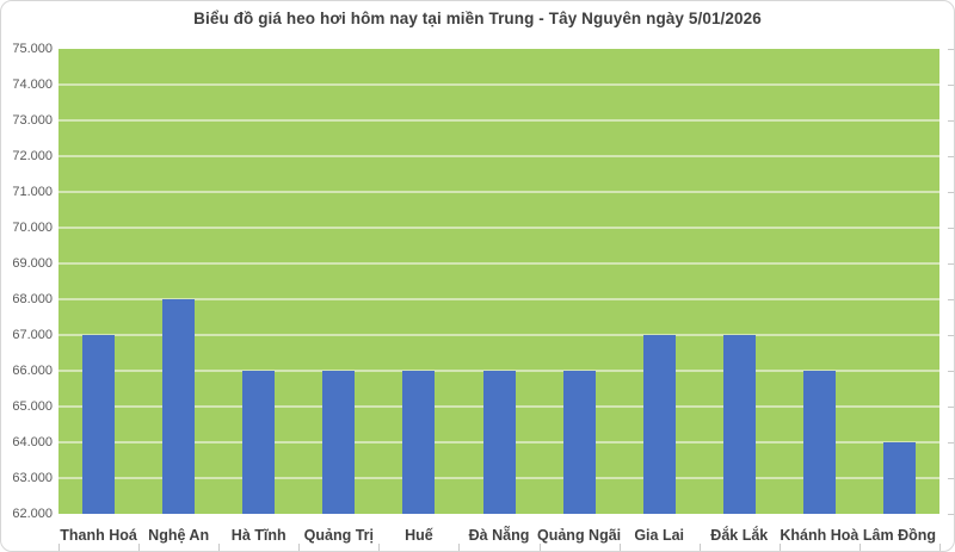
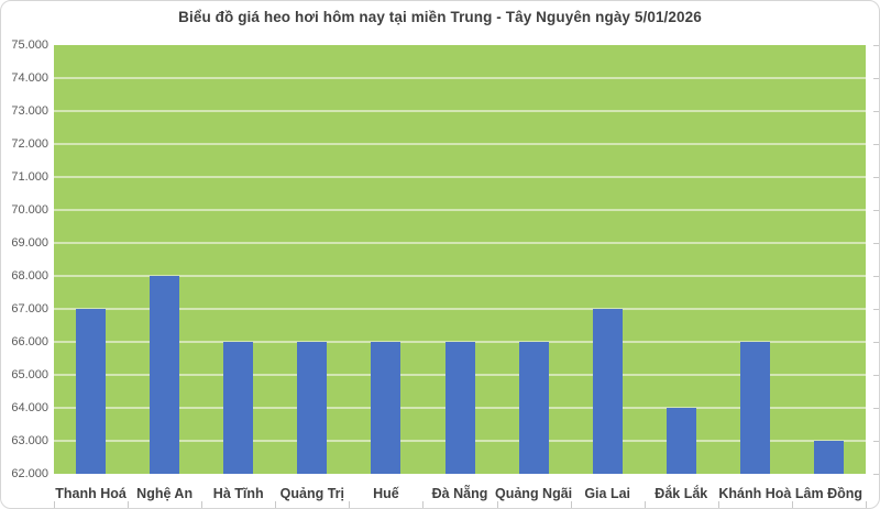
Đắk Lắk: 67000 -> 64000
Lâm Đồng: 64000 -> 63000
